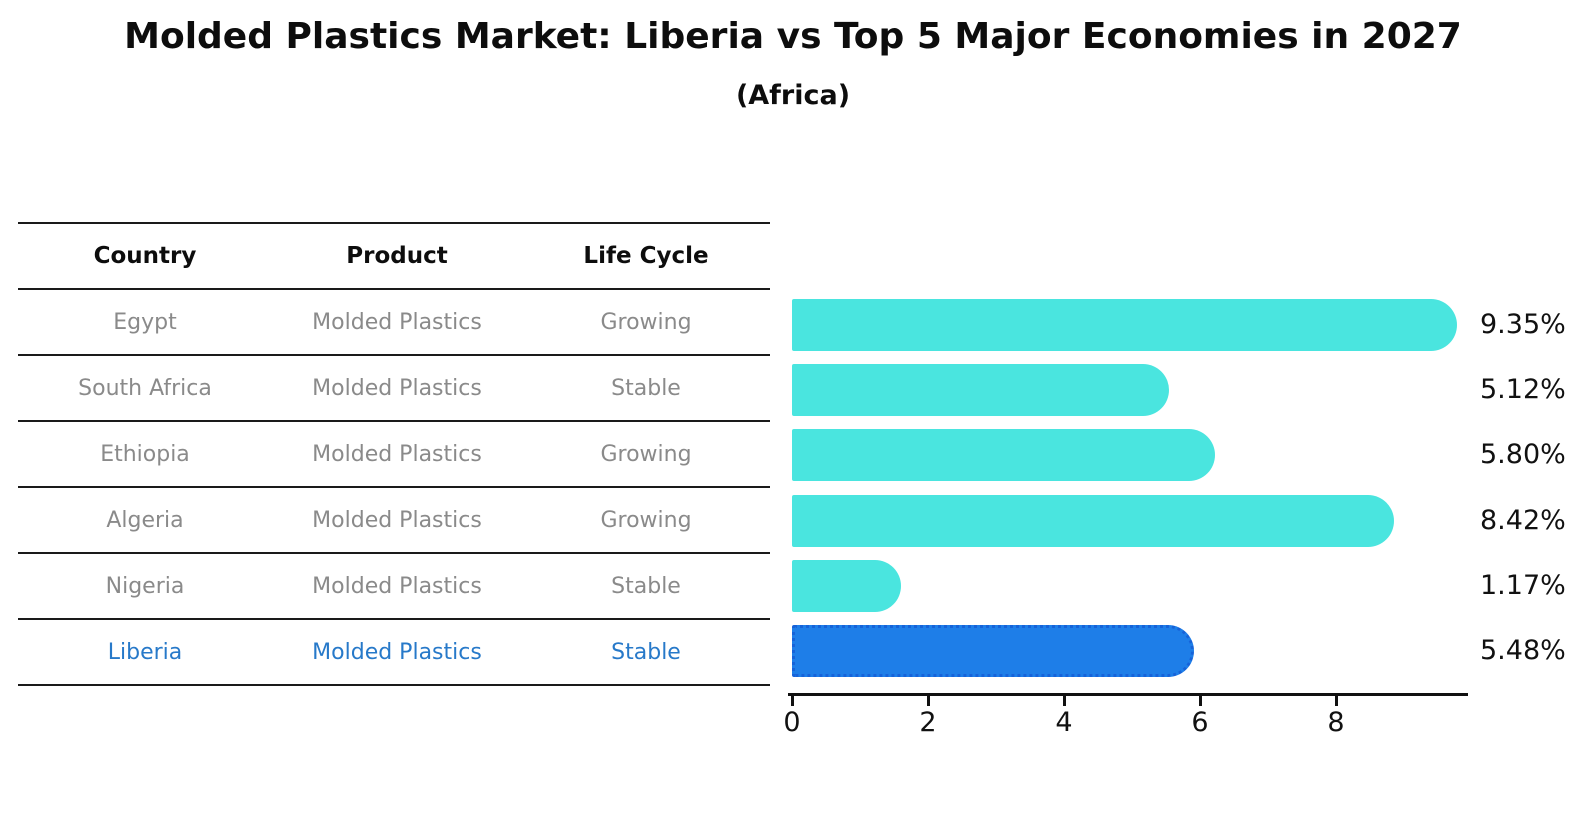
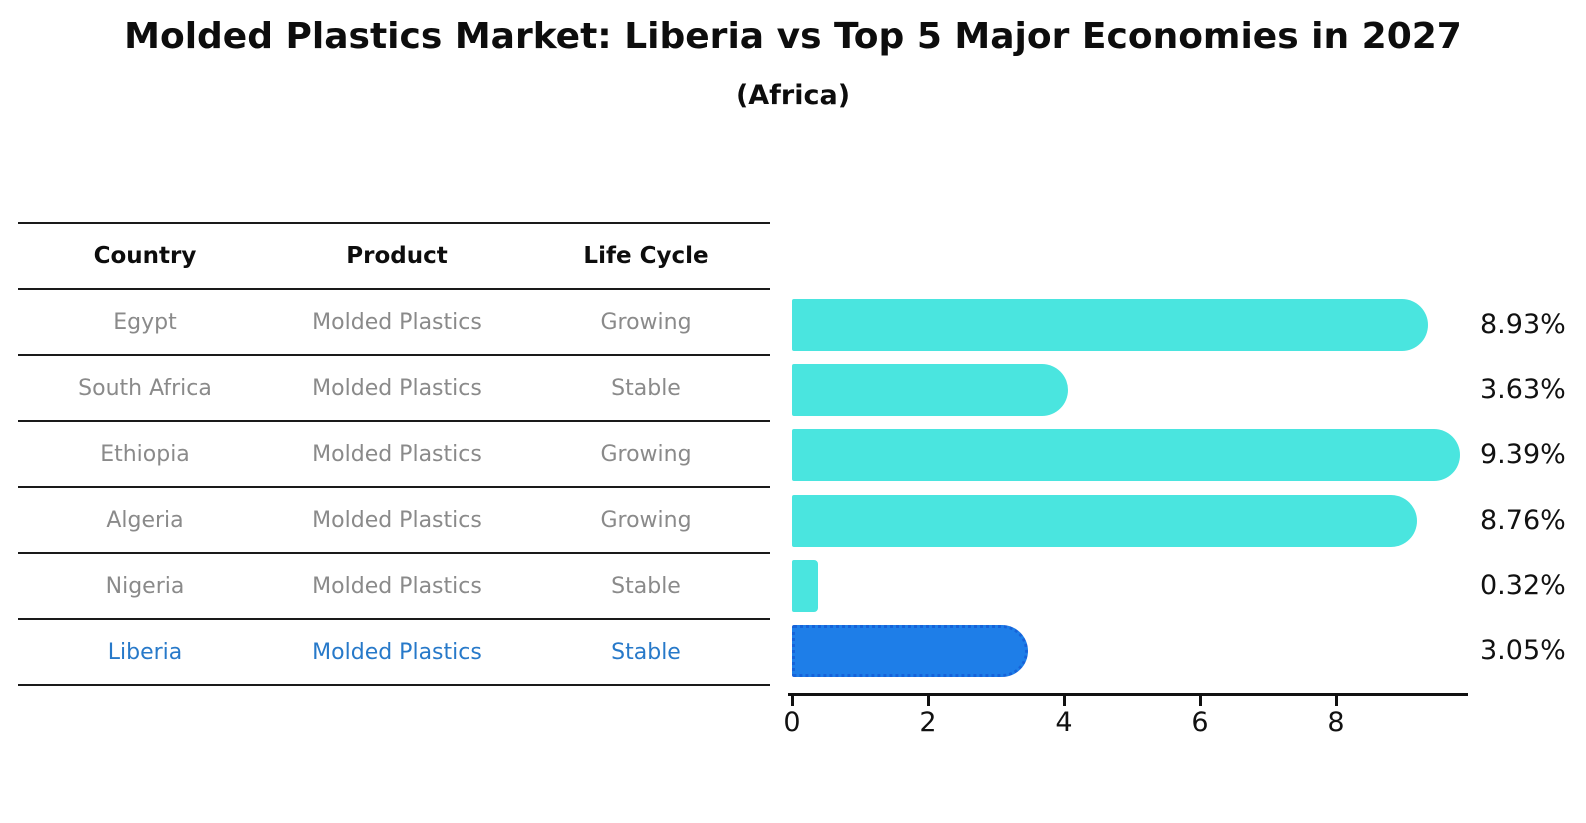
Egypt: 9.35% -> 8.93%
South Africa: 5.12% -> 3.63%
Ethiopia: 5.80% -> 9.39%
Algeria: 8.42% -> 8.76%
Nigeria: 1.17% -> 0.32%
Liberia: 5.48% -> 3.05%
